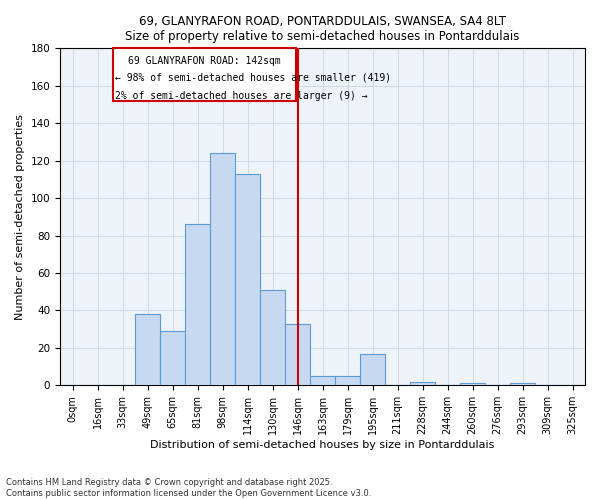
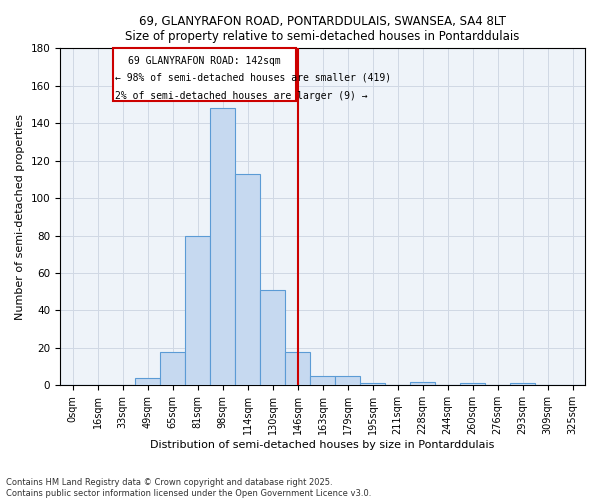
49sqm: 38 -> 4
65sqm: 29 -> 18
81sqm: 86 -> 80
98sqm: 124 -> 148
146sqm: 33 -> 18
195sqm: 17 -> 1
